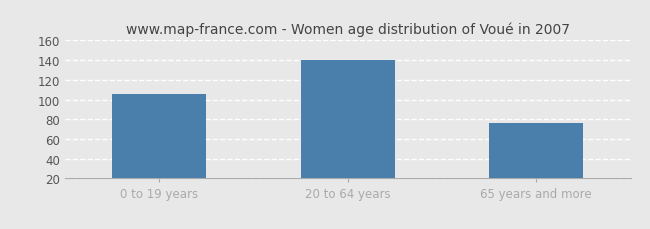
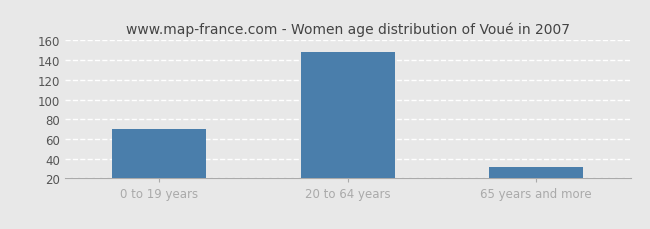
0 to 19 years: 106 -> 70
20 to 64 years: 140 -> 148
65 years and more: 76 -> 32
